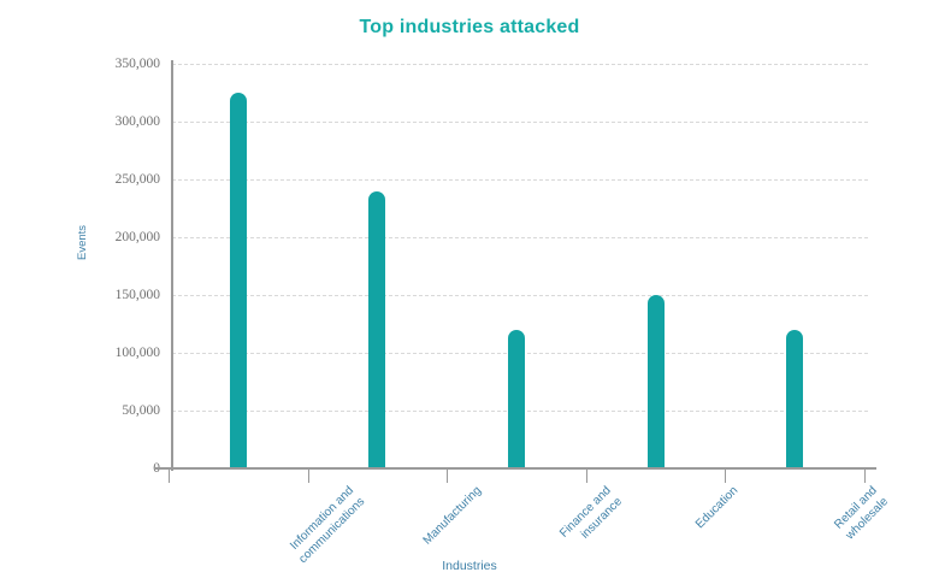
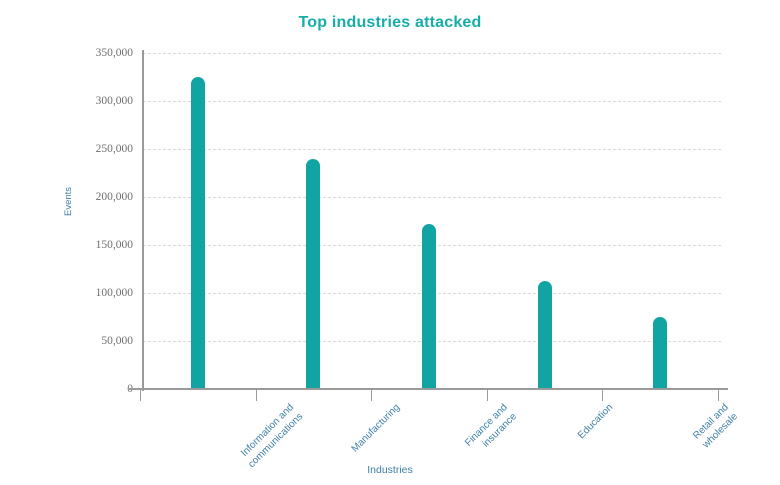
Finance and insurance: 120000 -> 170000
Education: 150000 -> 110000
Retail and wholesale: 120000 -> 80000
